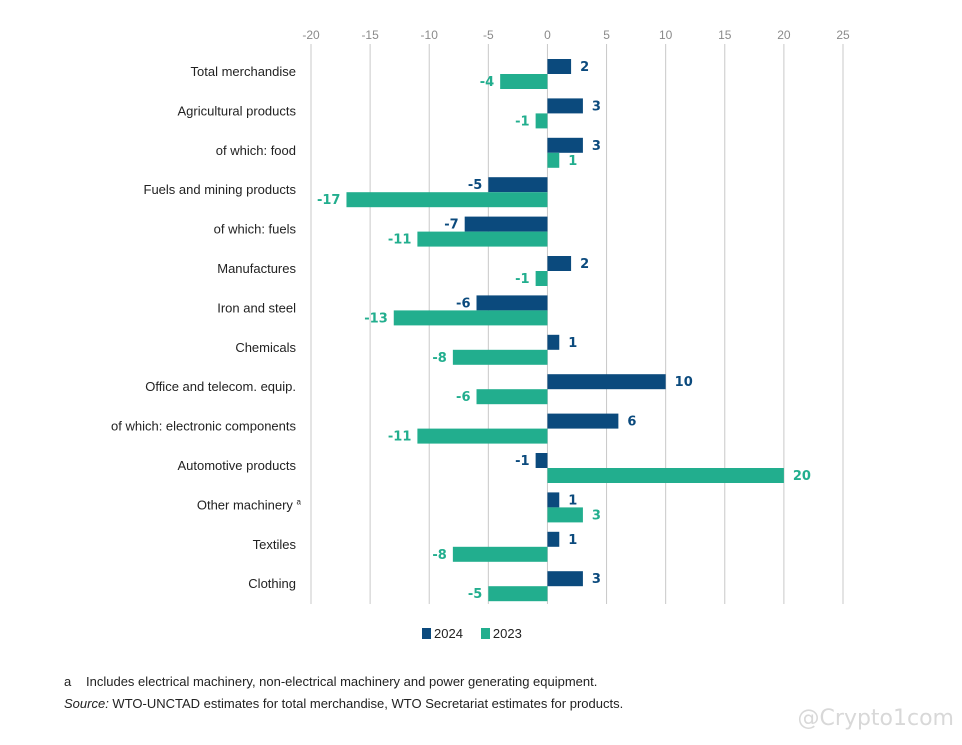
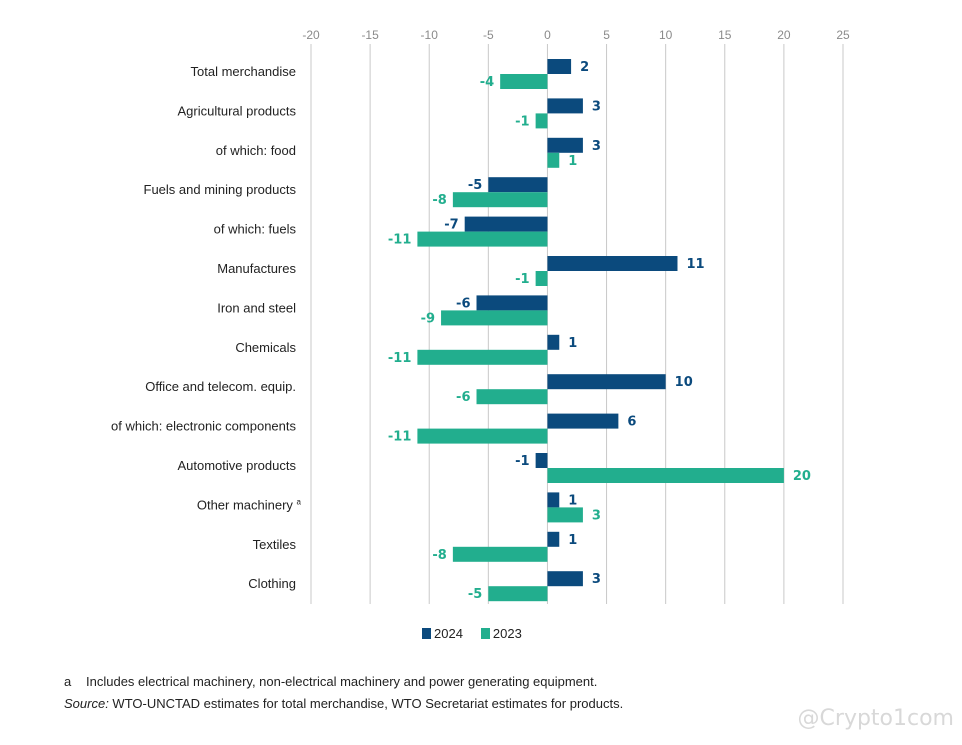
2023/Fuels and mining products: -17 -> -8
2024/Manufactures: 2 -> 11
2023/Iron and steel: -13 -> -9
2023/Chemicals: -8 -> -11
